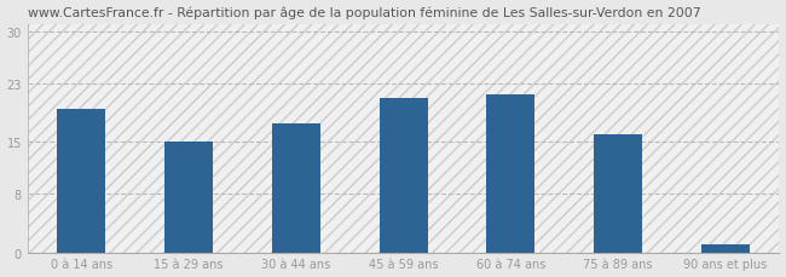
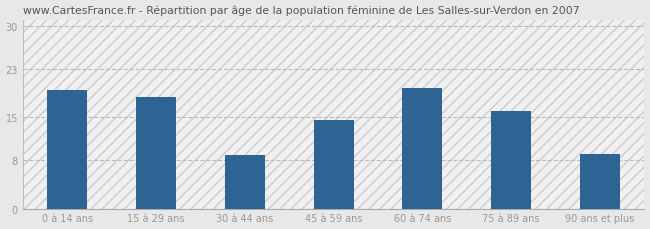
15 à 29 ans: 15.0 -> 18.4
30 à 44 ans: 17.5 -> 8.8
45 à 59 ans: 21.0 -> 14.6
60 à 74 ans: 21.5 -> 19.8
90 ans et plus: 1.0 -> 9.0
